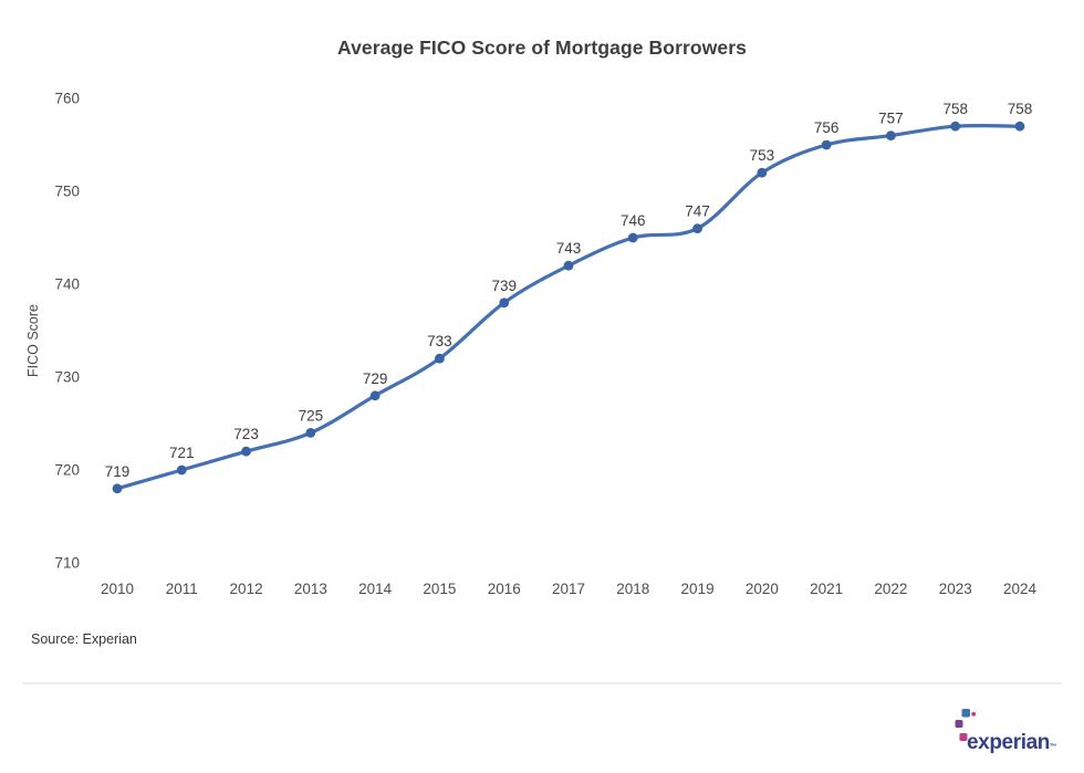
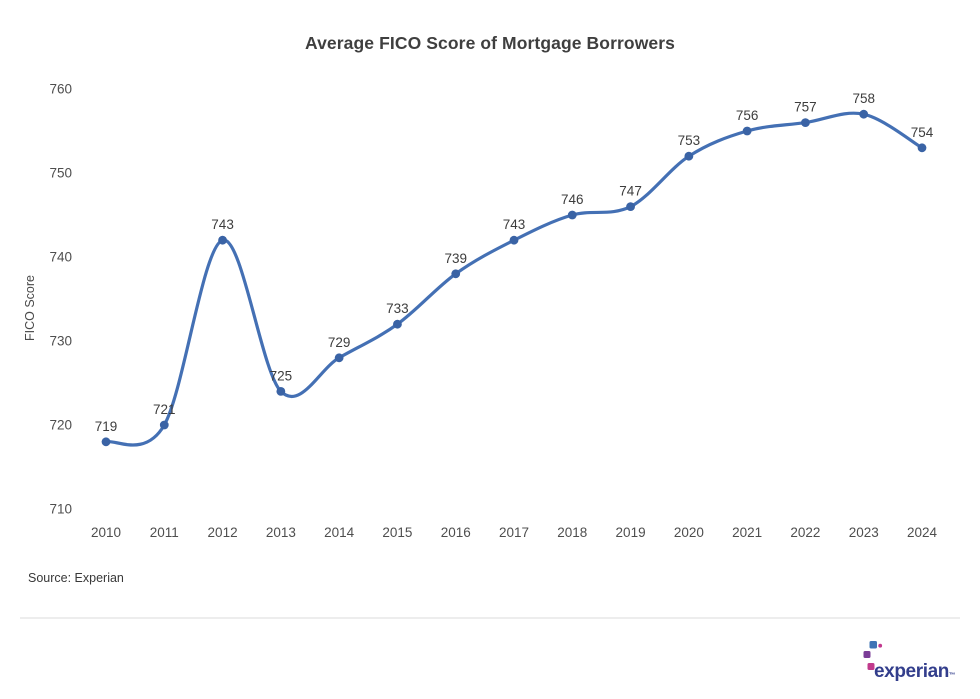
2012: 723 -> 743
2024: 758 -> 754
